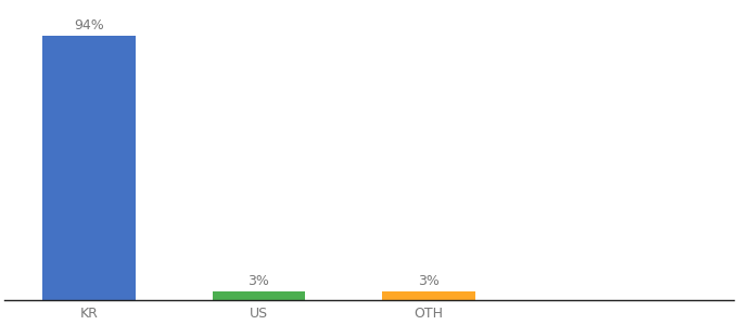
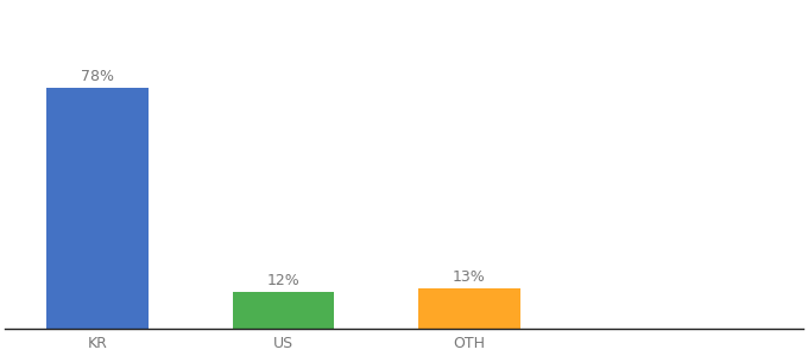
KR: 94% -> 78%
US: 3% -> 12%
OTH: 3% -> 13%
